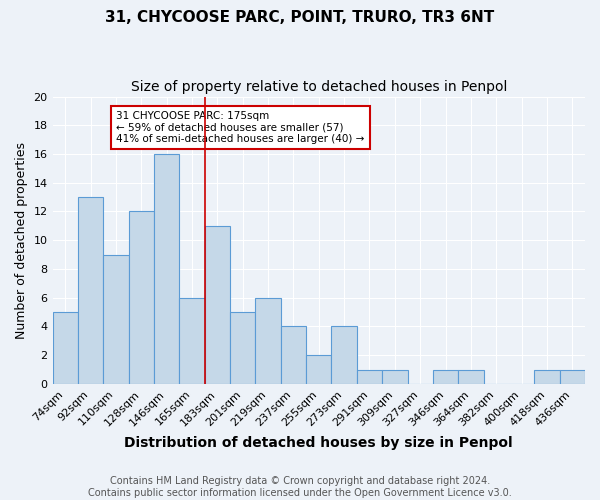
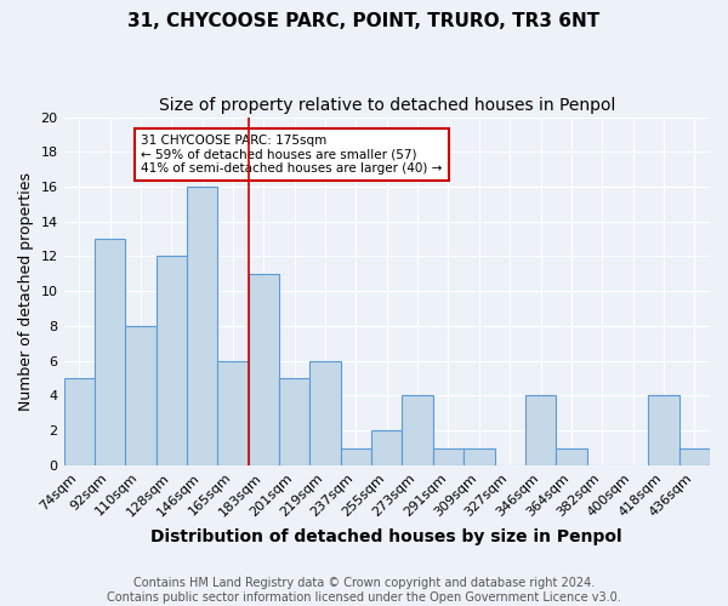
110sqm: 9 -> 8
237sqm: 4 -> 1
346sqm: 1 -> 4
418sqm: 1 -> 4
